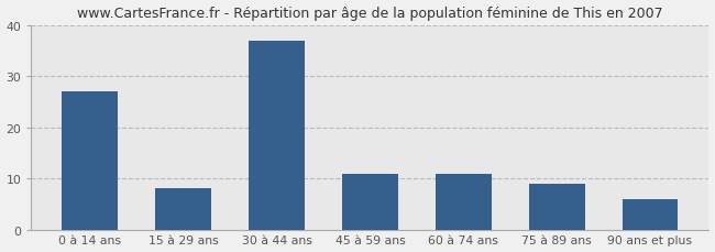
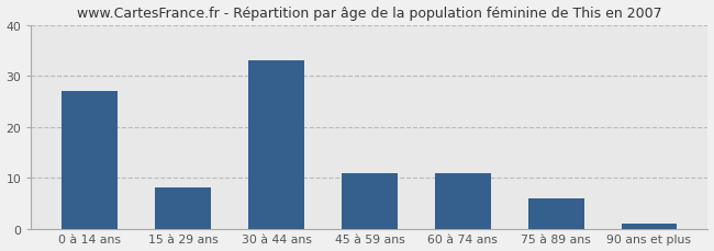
30 à 44 ans: 37 -> 33
75 à 89 ans: 9 -> 6
90 ans et plus: 6 -> 1
